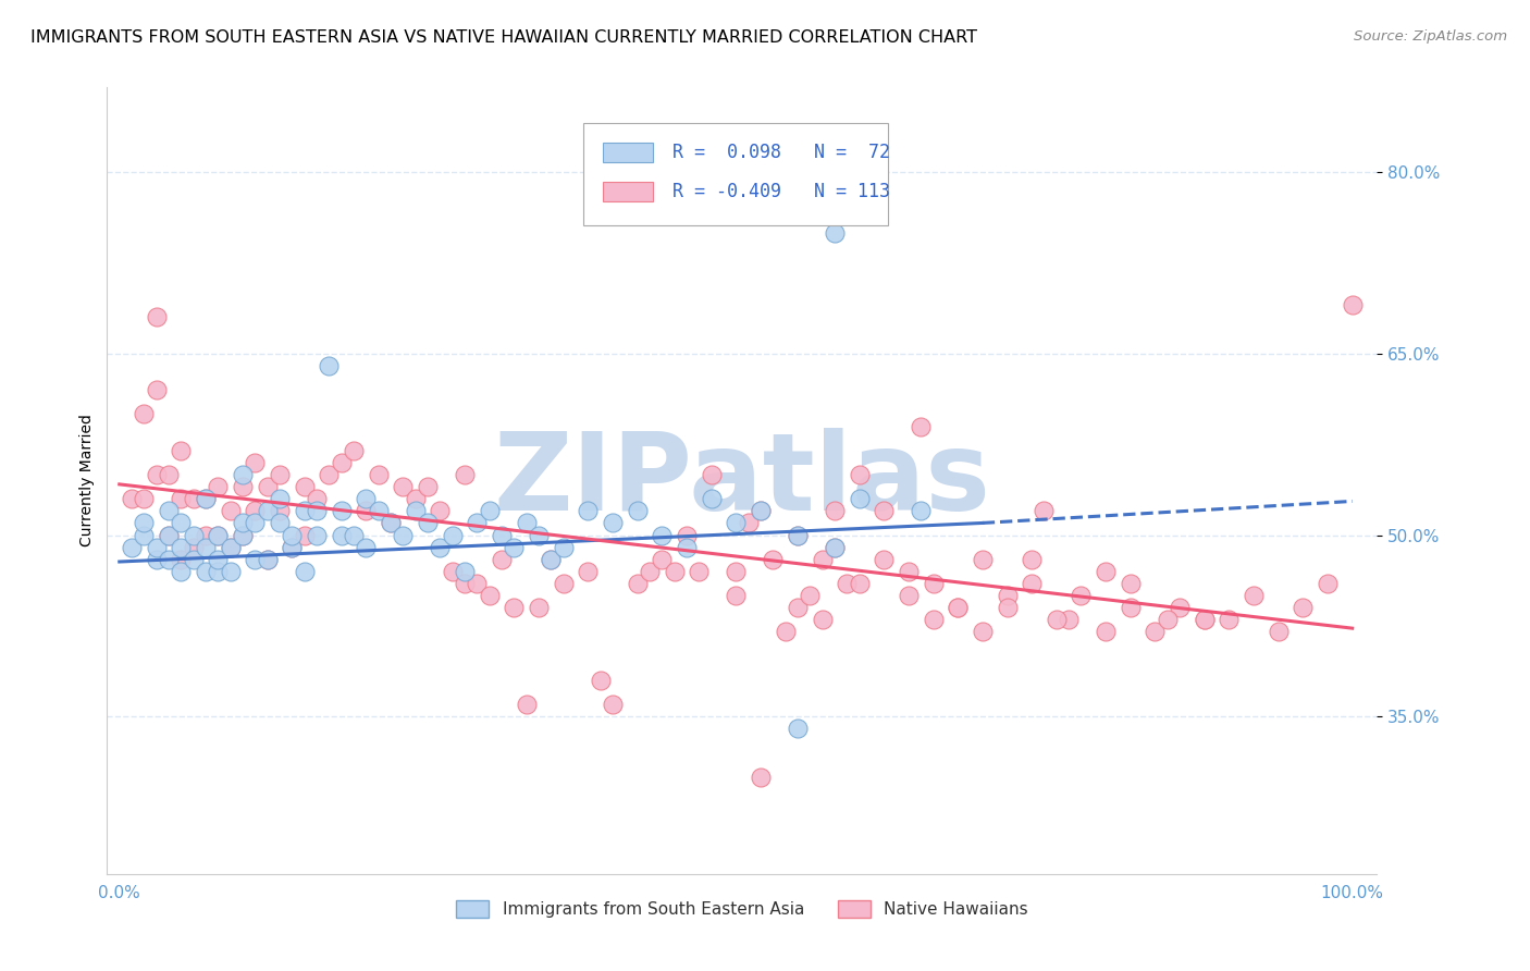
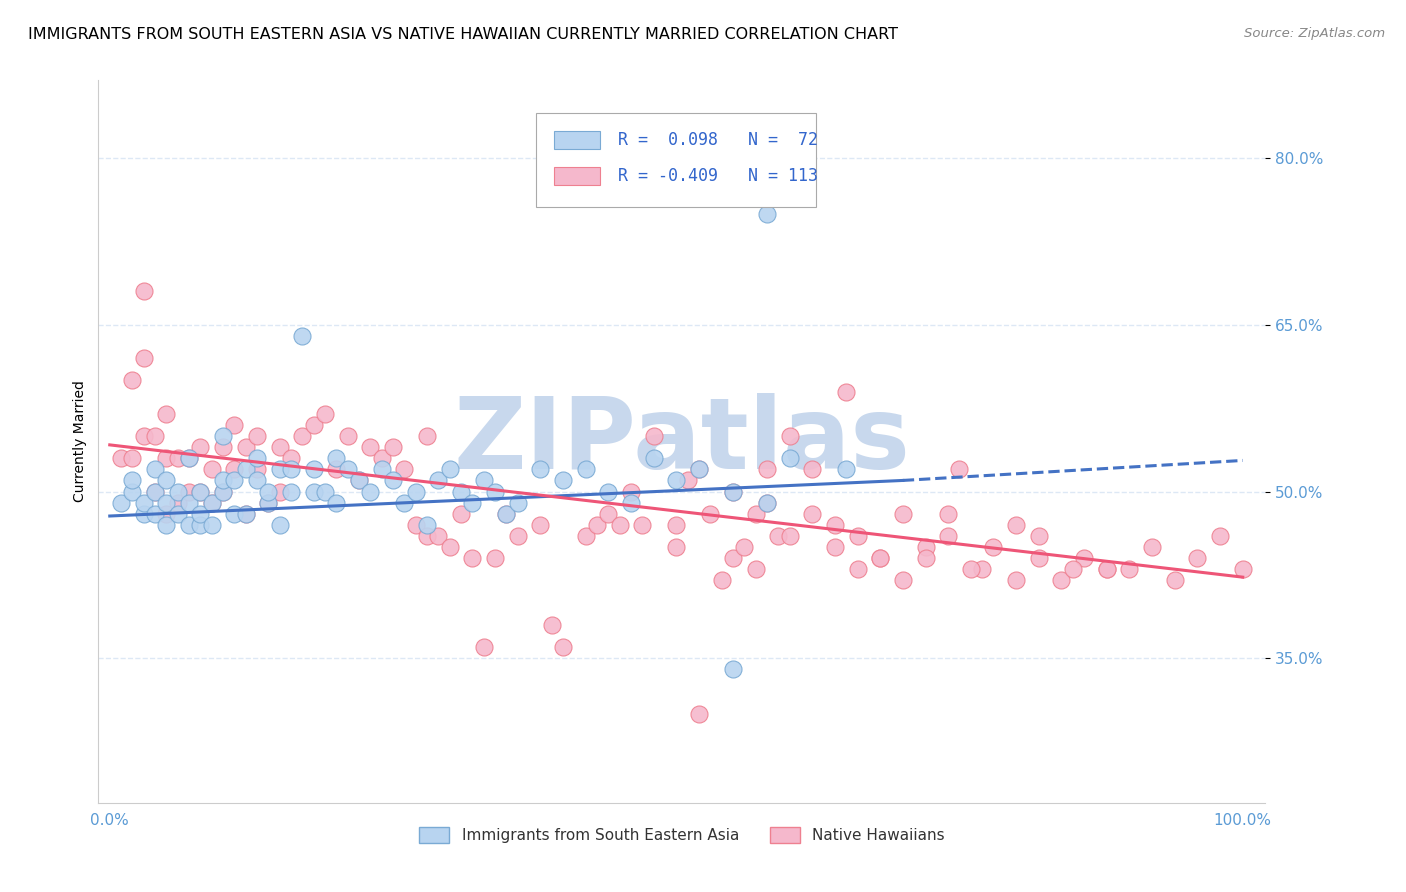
Native Hawaiians/100.0%: 69% -> 43%
